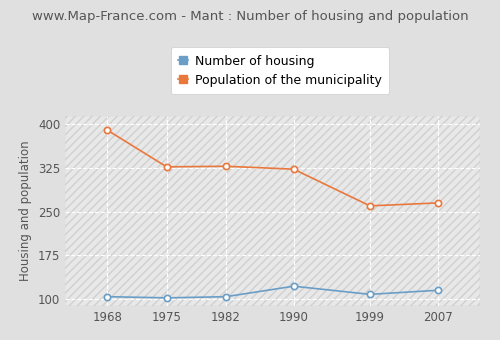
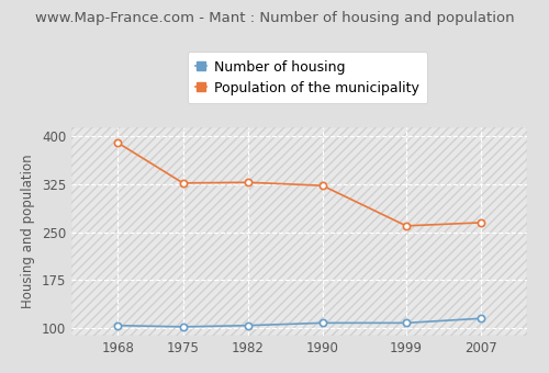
Number of housing/1990: 122 -> 108
